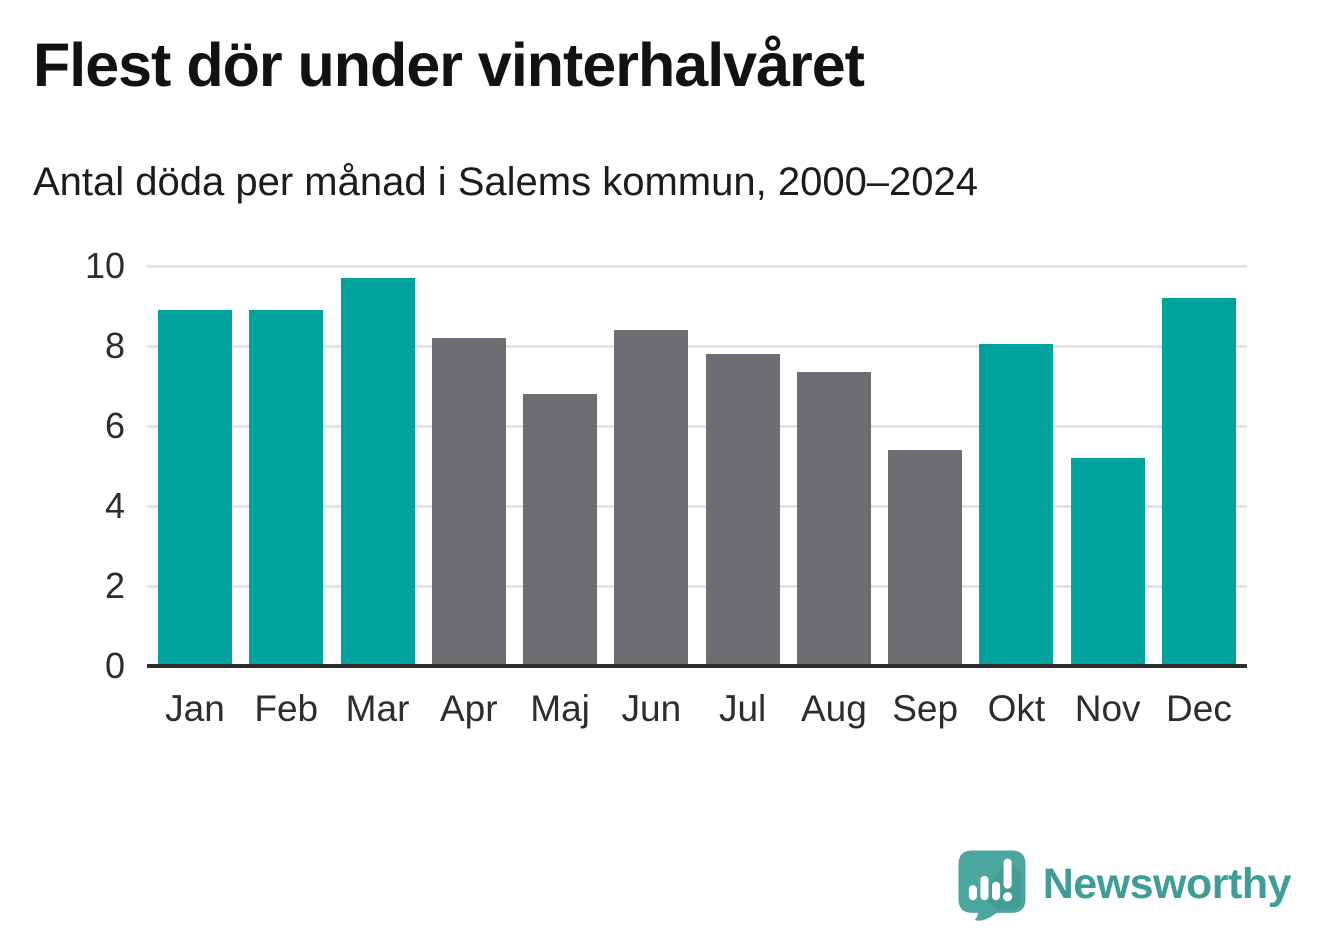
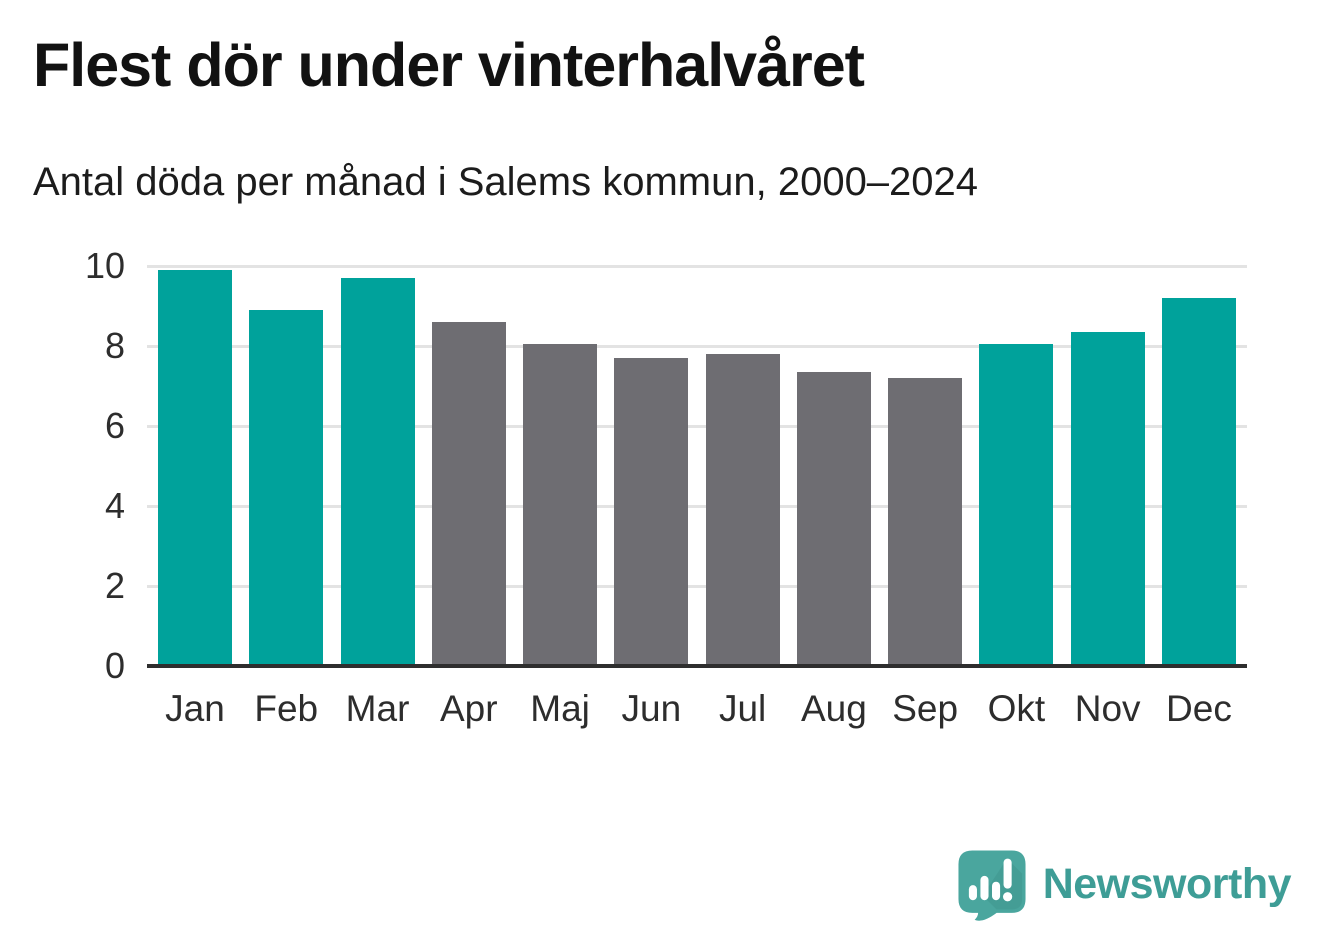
Jan: 8.9 -> 9.9
Apr: 8.2 -> 8.6
Maj: 6.8 -> 8.1
Jun: 8.4 -> 7.7
Sep: 5.4 -> 7.2
Nov: 5.2 -> 8.3
